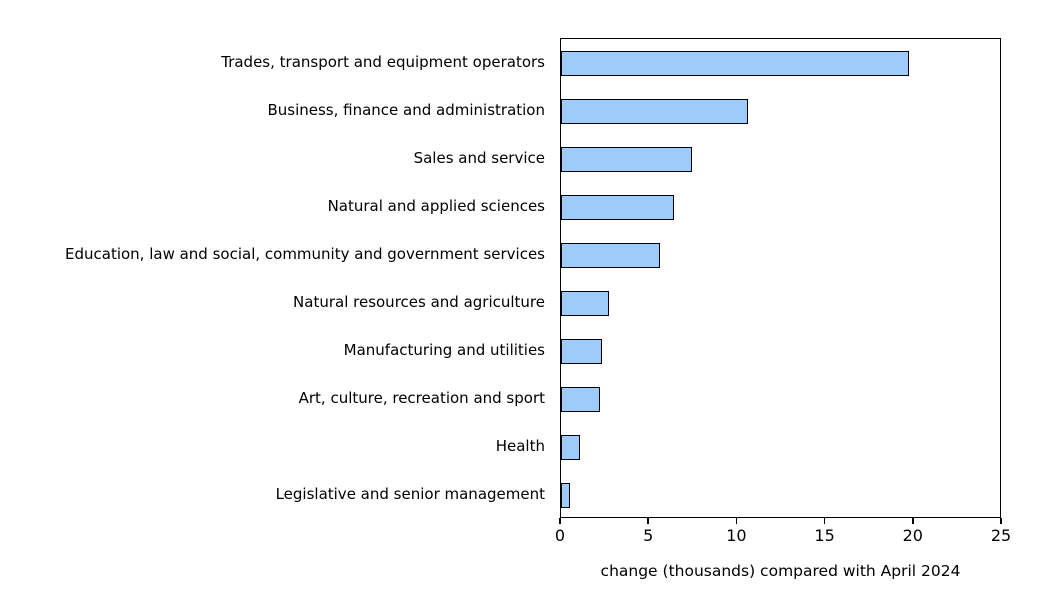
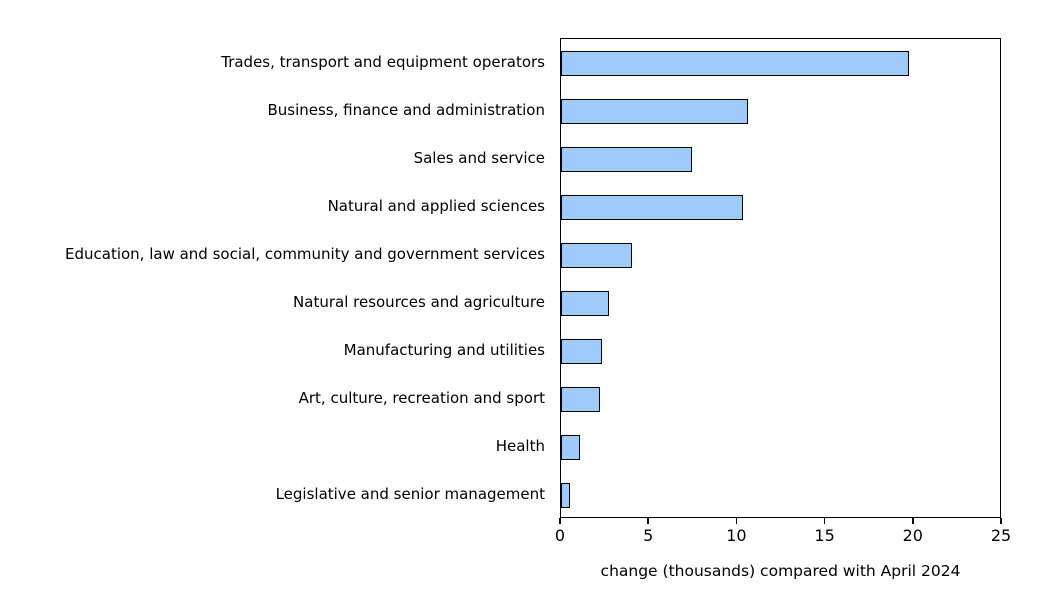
Natural and applied sciences: 6.4 -> 10.3
Education, law and social, community and government services: 5.6 -> 4.0
